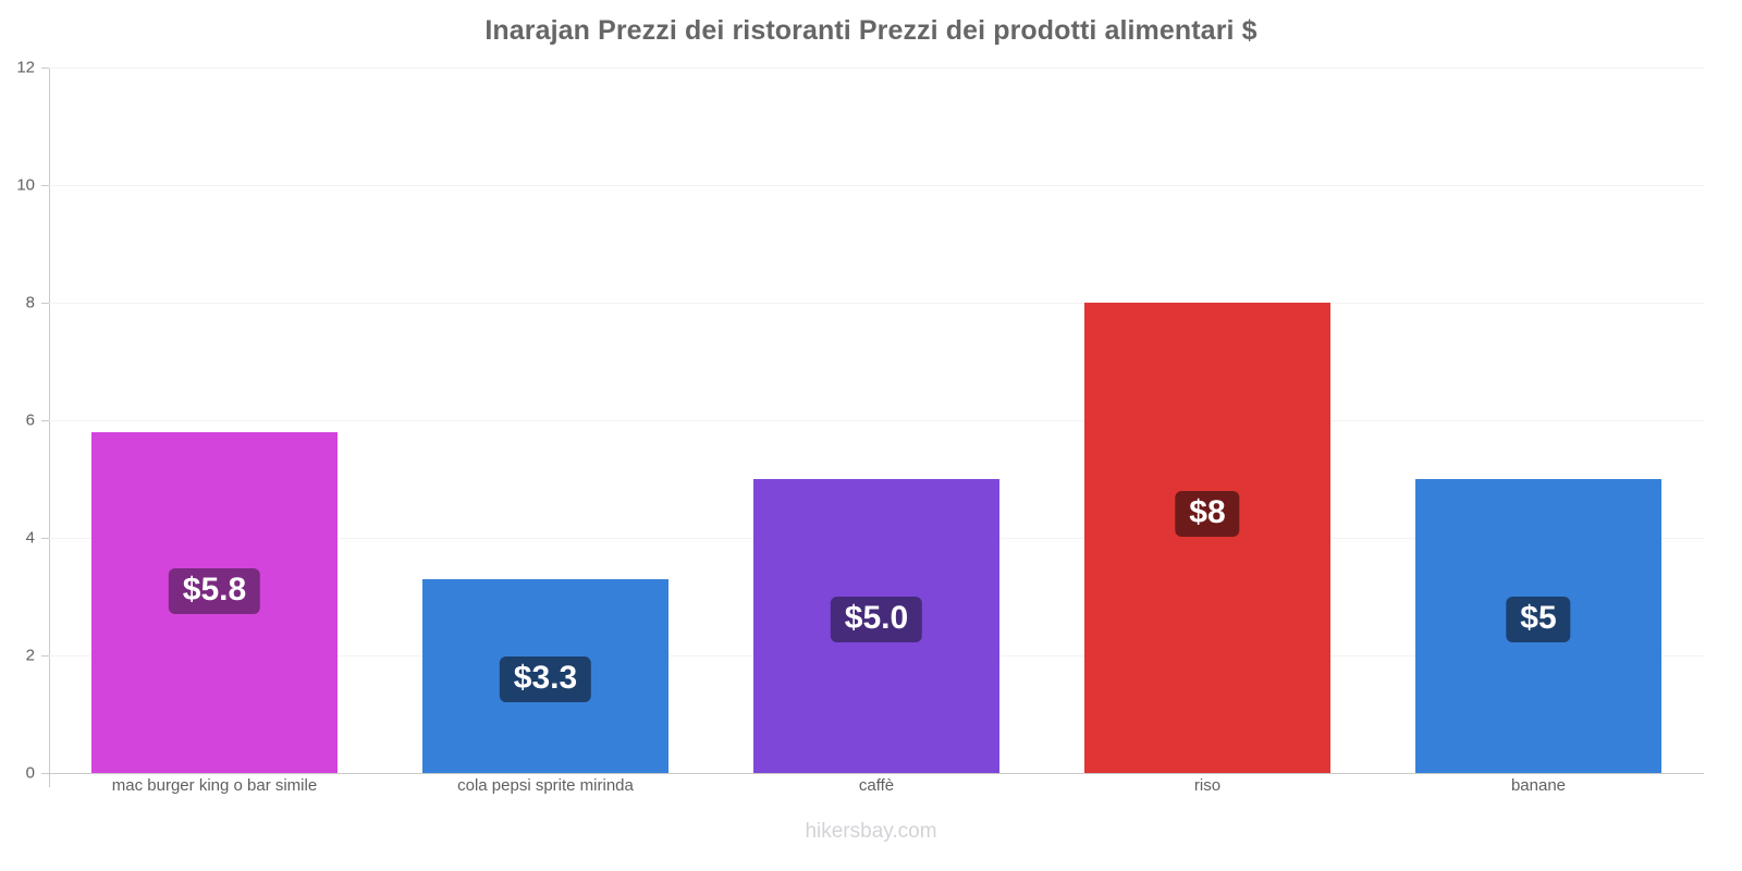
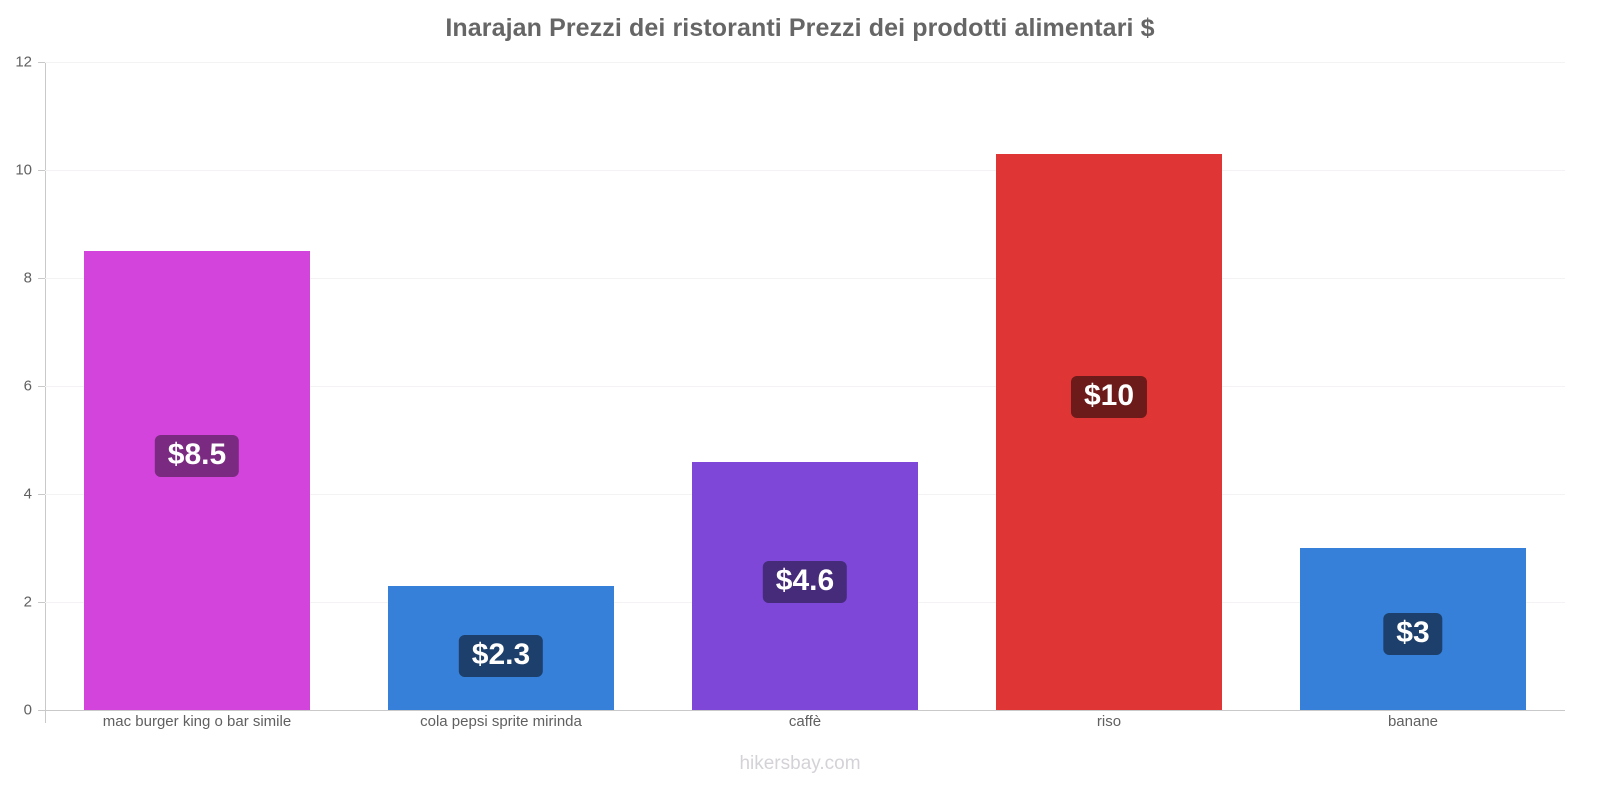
mac burger king o bar simile: $5.8 -> $8.5
cola pepsi sprite mirinda: $3.3 -> $2.3
caffè: $5.0 -> $4.6
riso: $8 -> $10
banane: $5 -> $3
